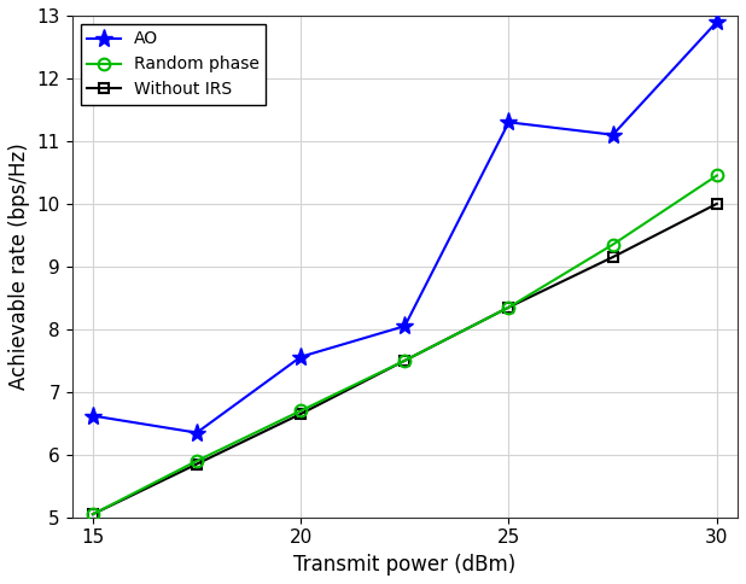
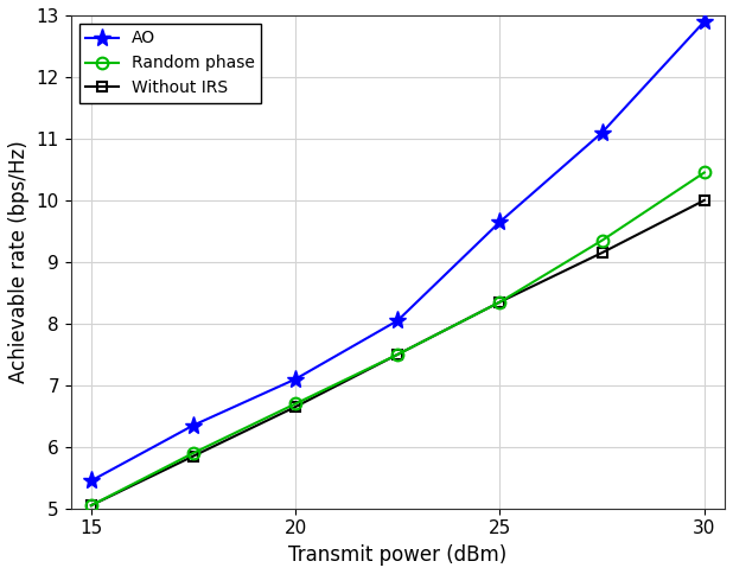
AO/15: 6.62 -> 5.45
AO/20: 7.56 -> 7.10
AO/25: 11.30 -> 9.65
